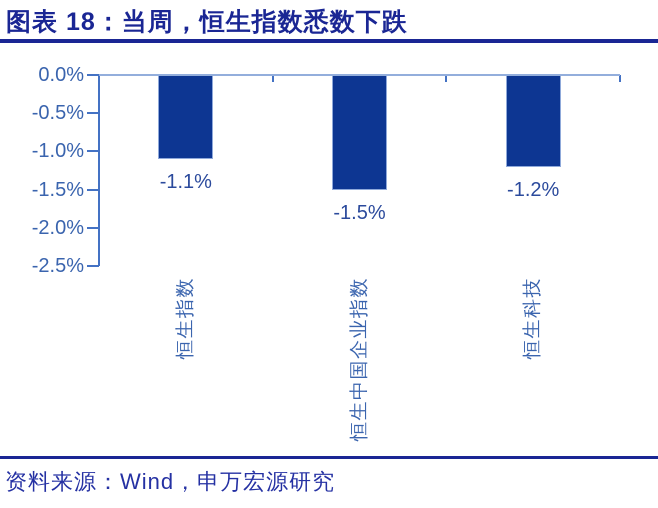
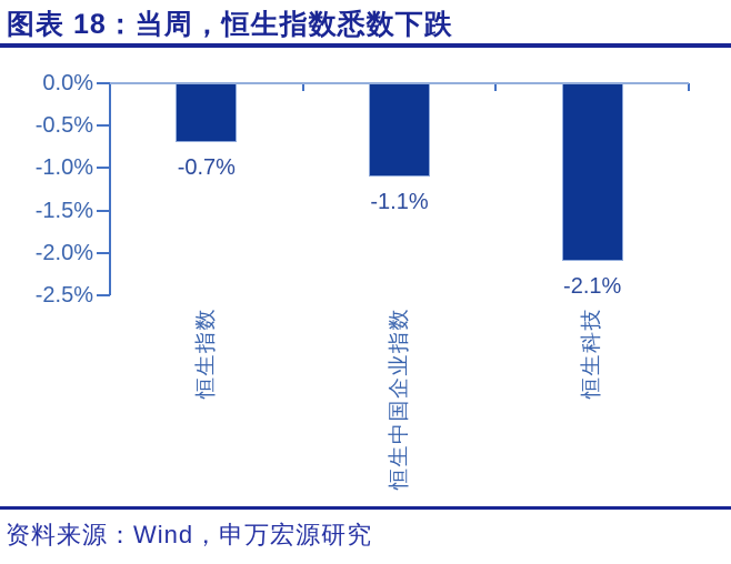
恒生指数: -1.1% -> -0.7%
恒生中国企业指数: -1.5% -> -1.1%
恒生科技: -1.2% -> -2.1%
